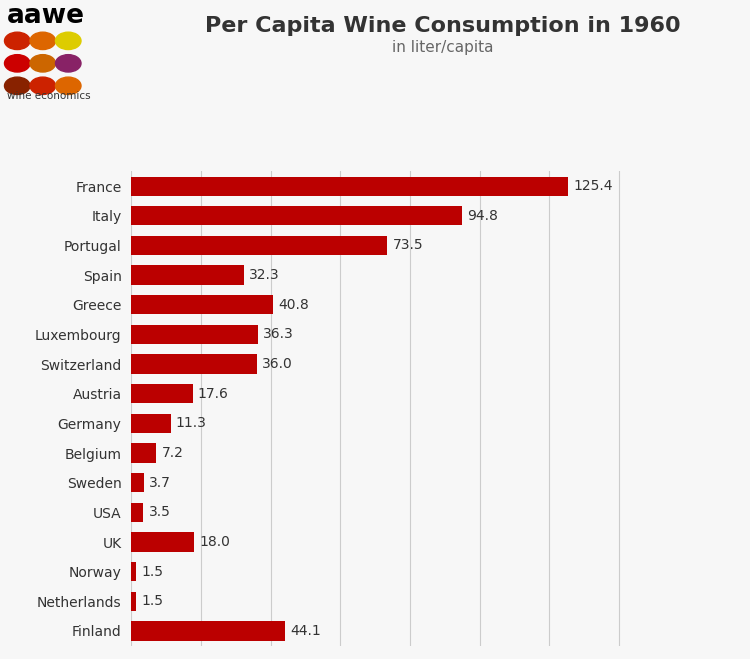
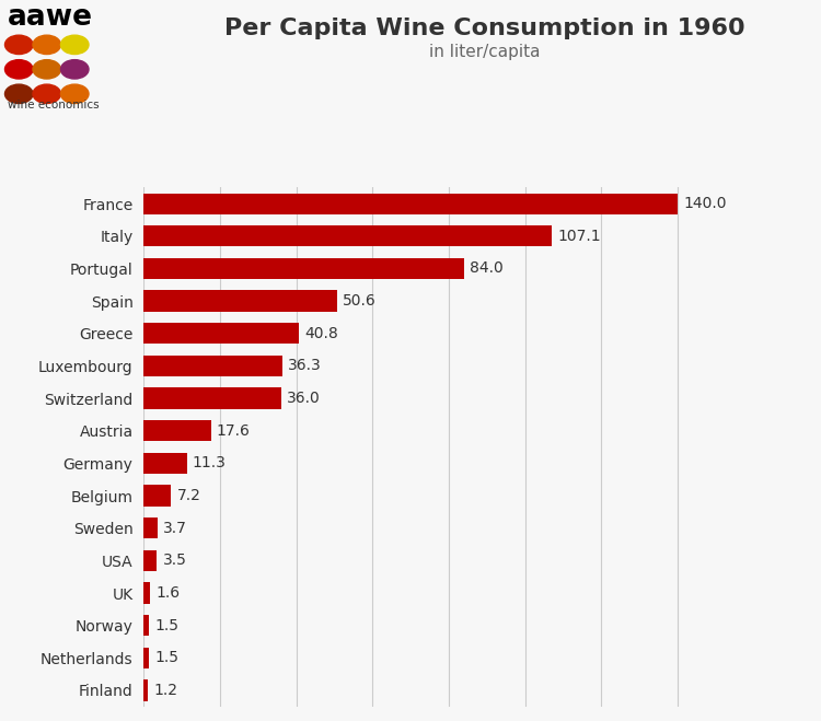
France: 125.4 -> 140.0
Italy: 94.8 -> 107.1
Portugal: 73.5 -> 84.0
Spain: 32.3 -> 50.6
UK: 18.0 -> 1.6
Finland: 44.1 -> 1.2
